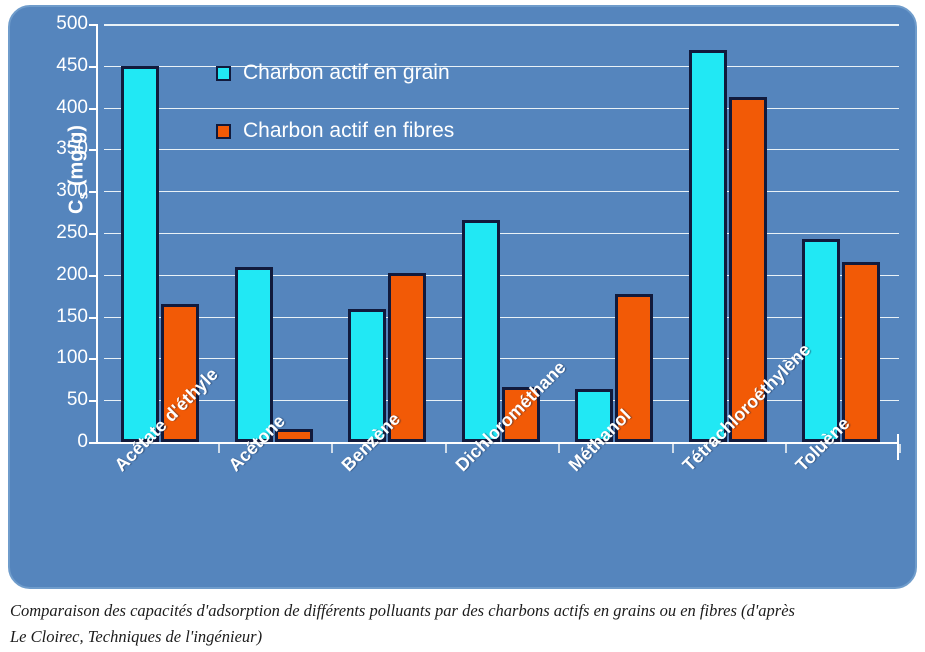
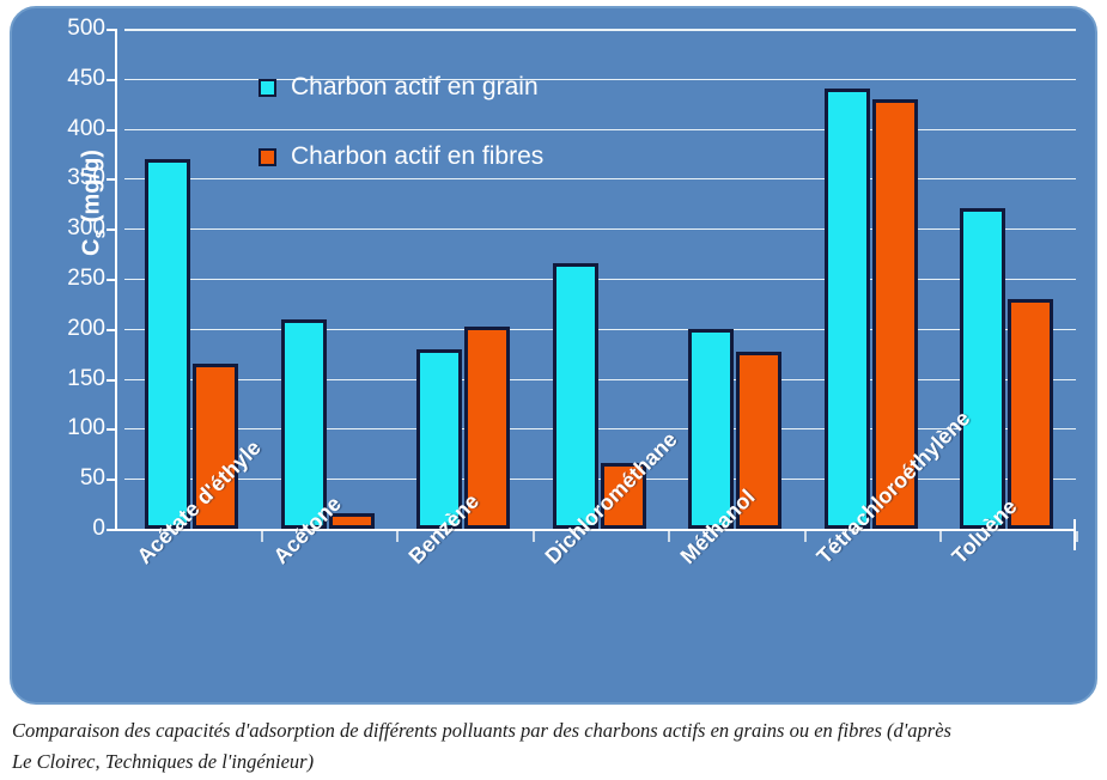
Charbon actif en grain/Acétate d'éthyle: 450 -> 370
Charbon actif en grain/Benzène: 160 -> 180
Charbon actif en grain/Méthanol: 60 -> 200
Charbon actif en grain/Tétrachloroéthylène: 470 -> 440
Charbon actif en fibres/Tétrachloroéthylène: 410 -> 430
Charbon actif en grain/Toluène: 240 -> 320
Charbon actif en fibres/Toluène: 220 -> 230
